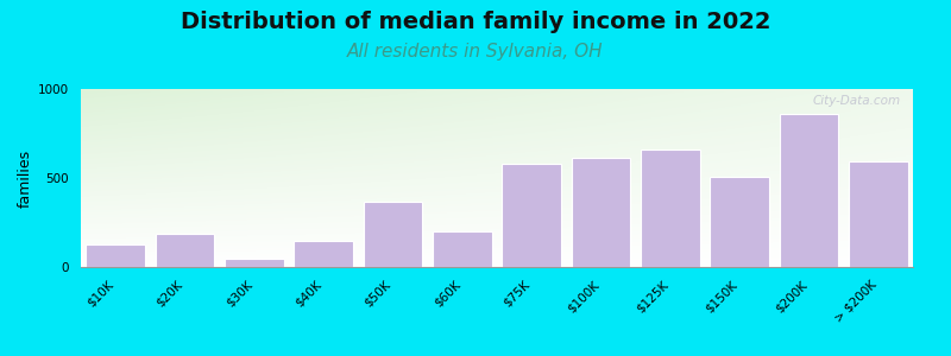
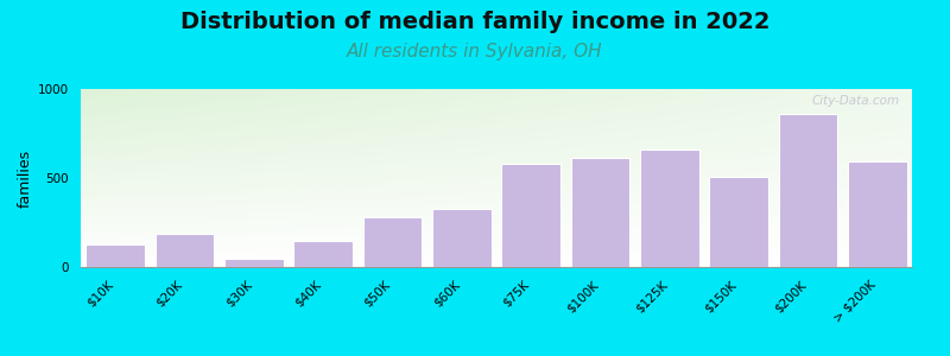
$50K: 370 -> 280
$60K: 200 -> 320
